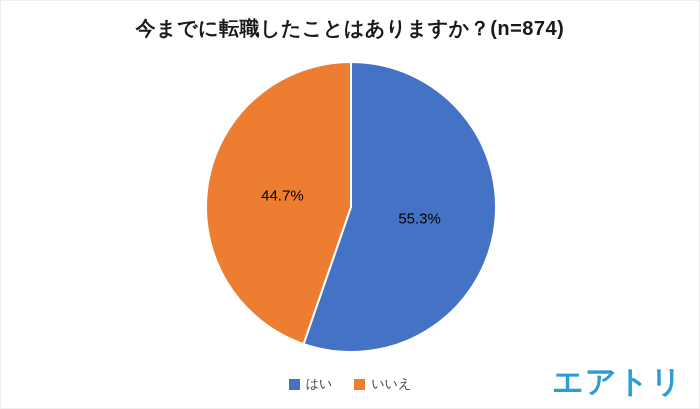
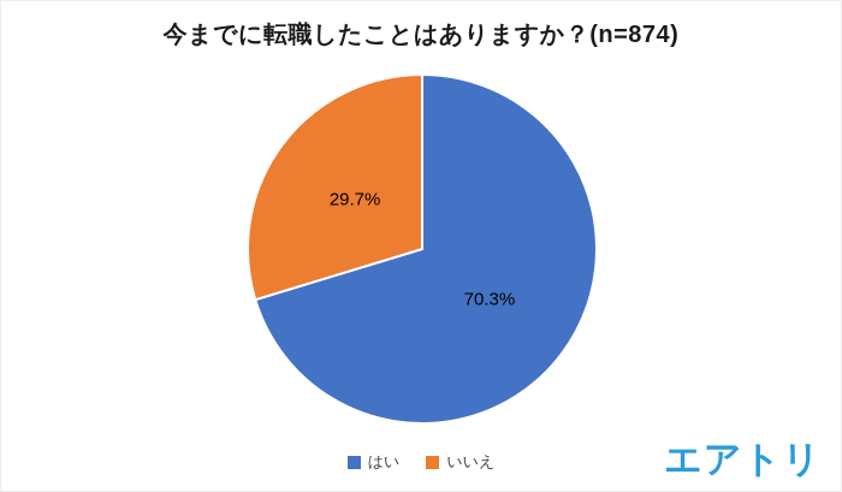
はい: 55.3% -> 70.3%
いいえ: 44.7% -> 29.7%
